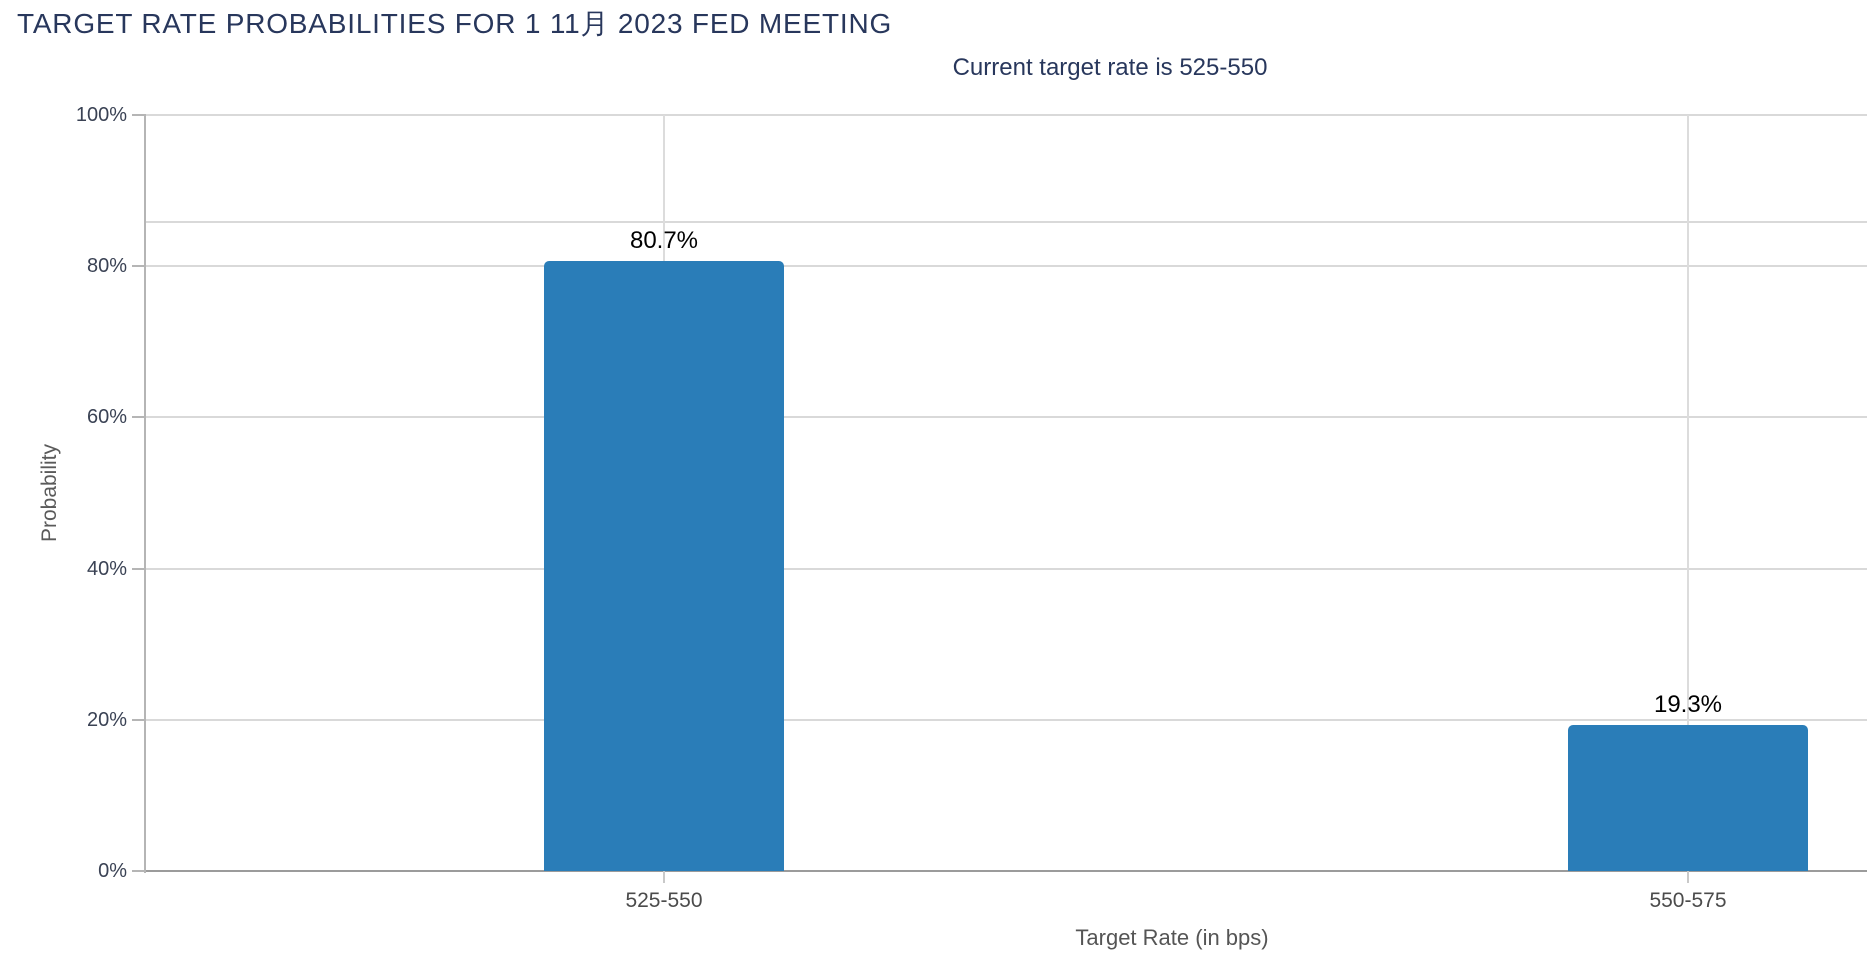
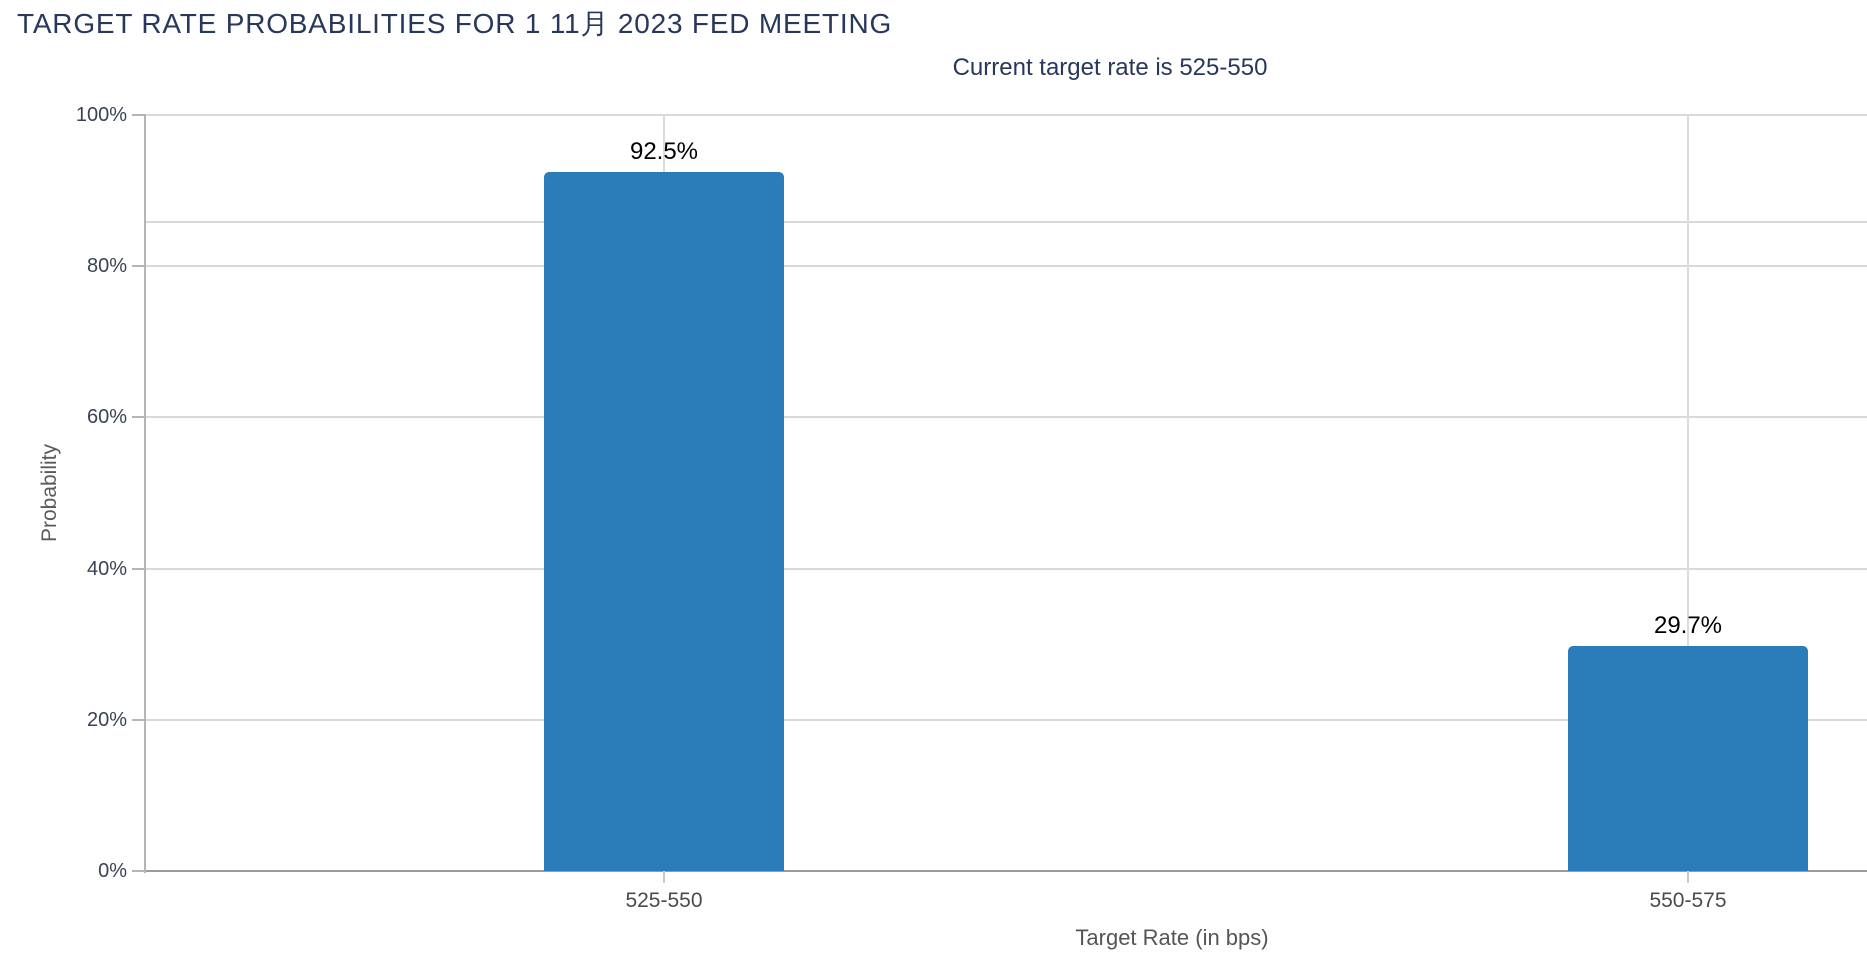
525-550: 80.7% -> 92.5%
550-575: 19.3% -> 29.7%
